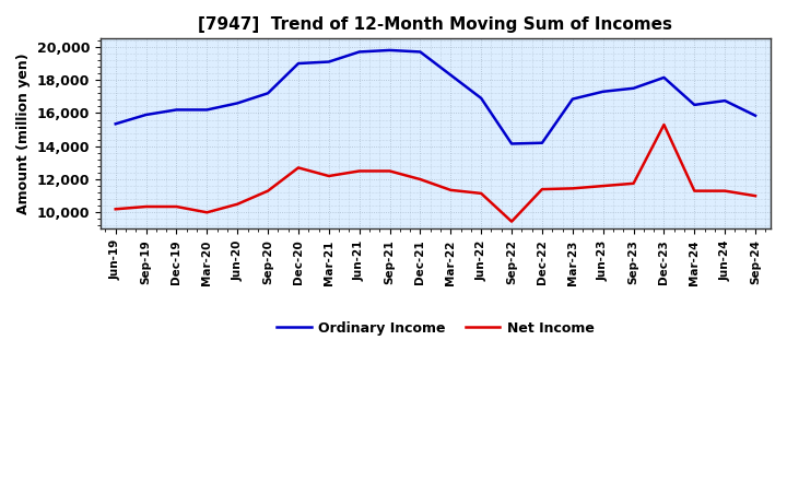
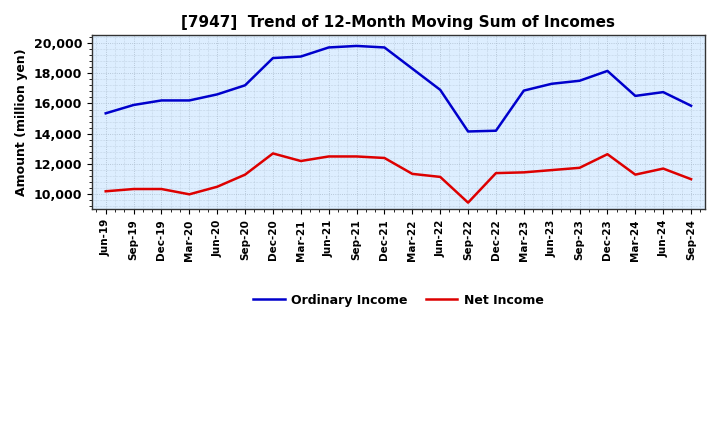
Net Income/Dec-21: 12,000 -> 12,400
Net Income/Dec-23: 15,300 -> 12,600
Net Income/Jun-24: 11,300 -> 11,700
